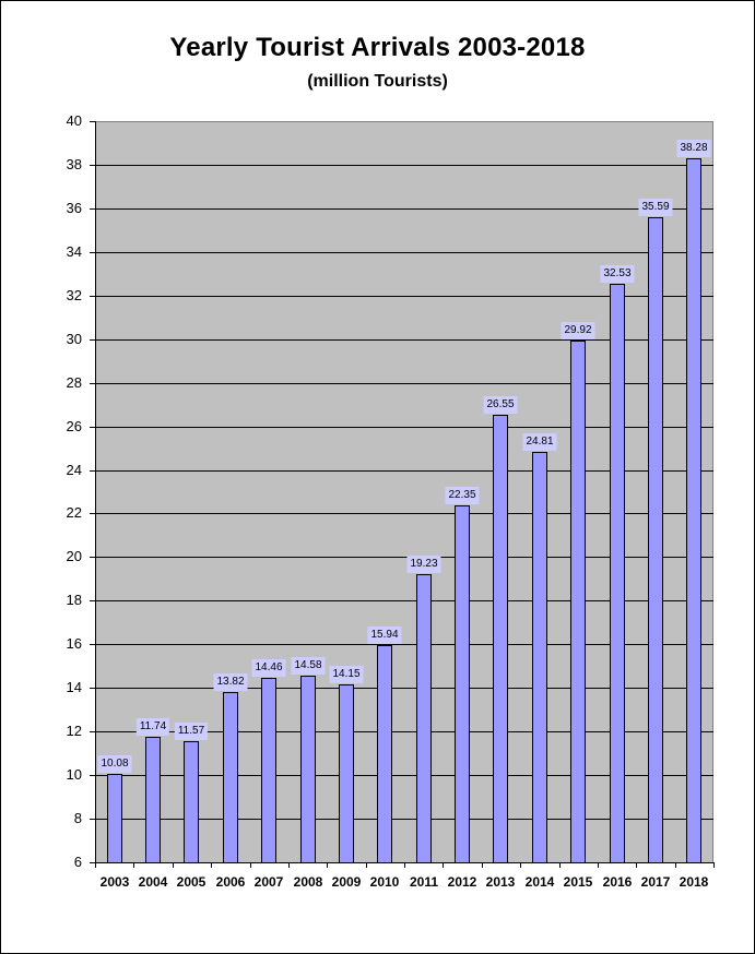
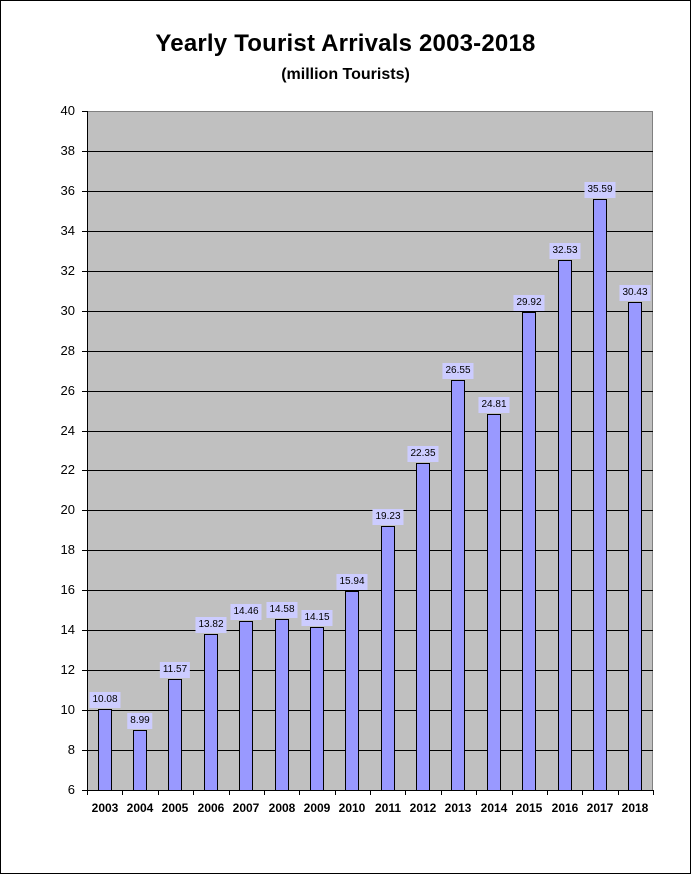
2004: 11.74 -> 8.99
2018: 38.28 -> 30.43
